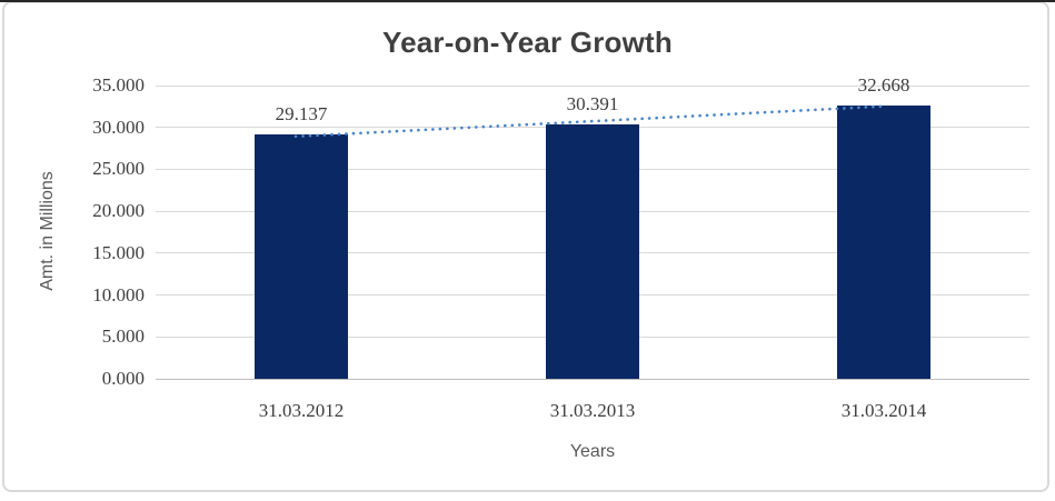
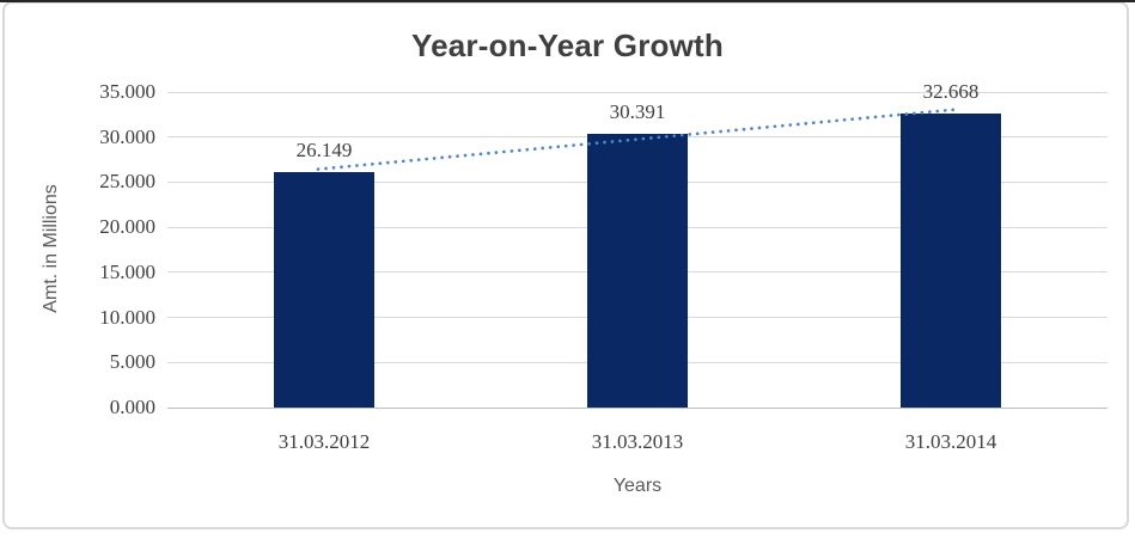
31.03.2012: 29.137 -> 26.149
